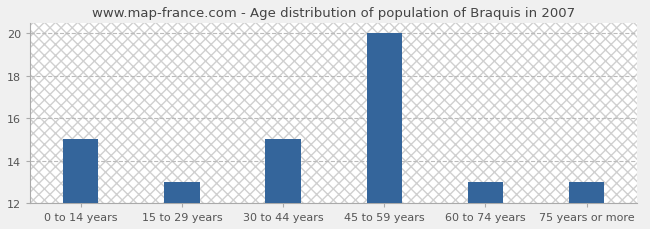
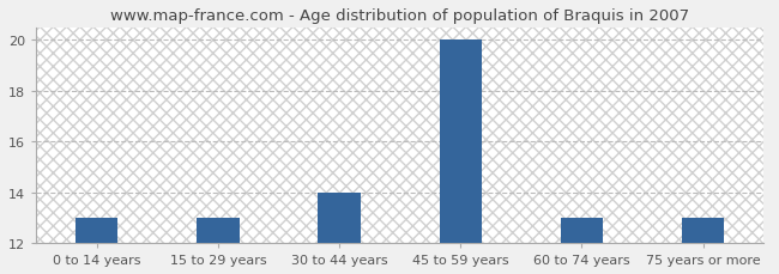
0 to 14 years: 15 -> 13
30 to 44 years: 15 -> 14
